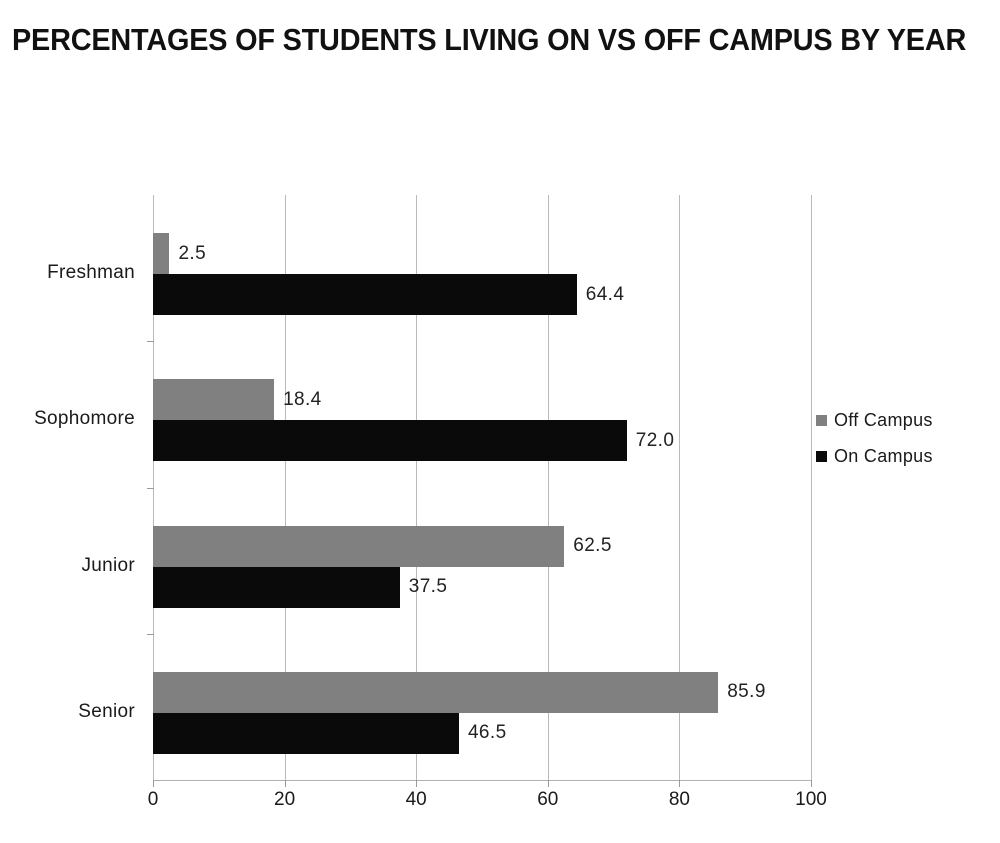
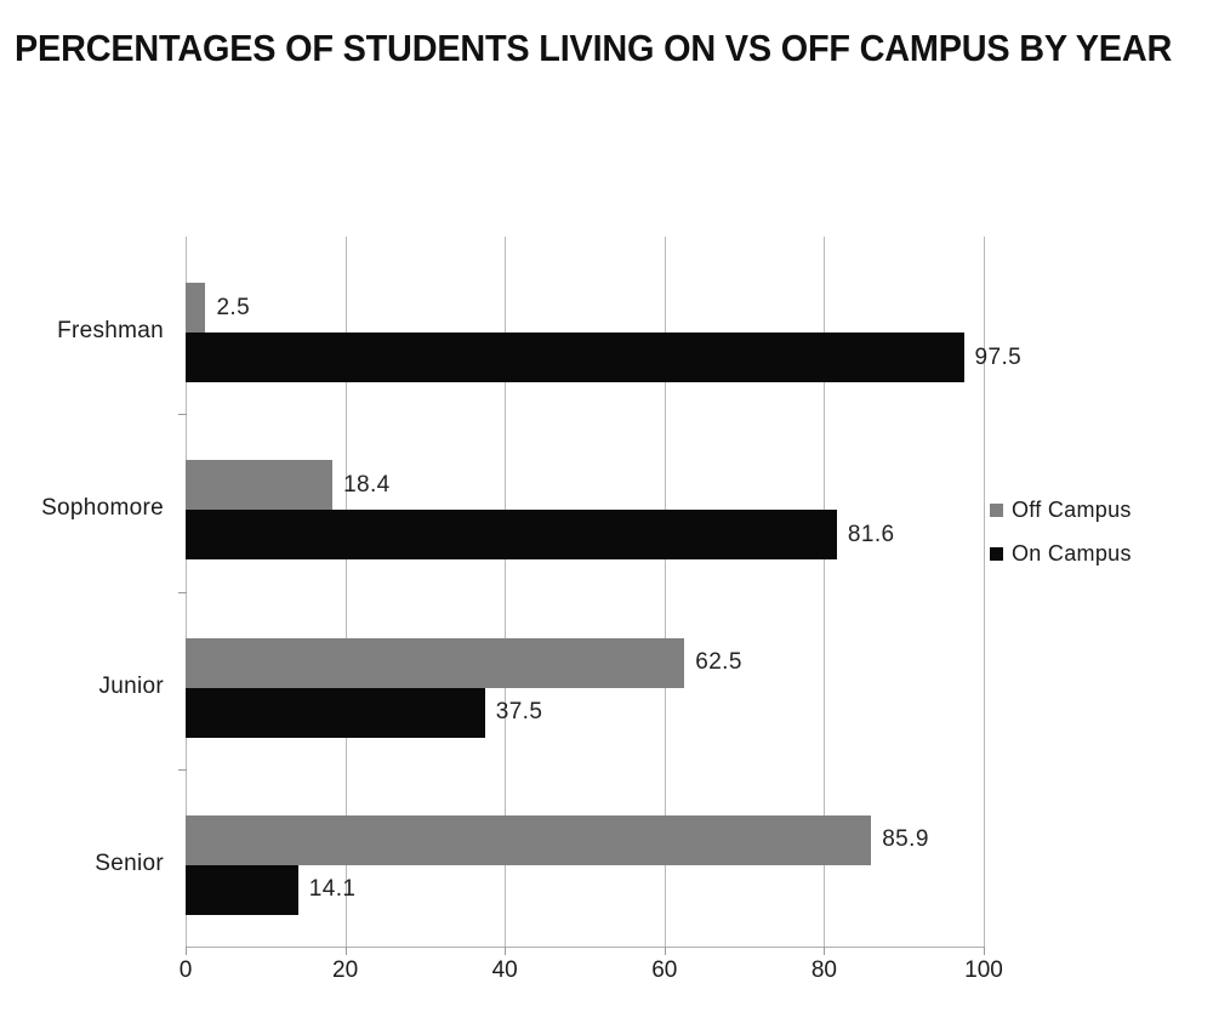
On Campus/Freshman: 64.4 -> 97.5
On Campus/Sophomore: 72.0 -> 81.6
On Campus/Senior: 46.5 -> 14.1
